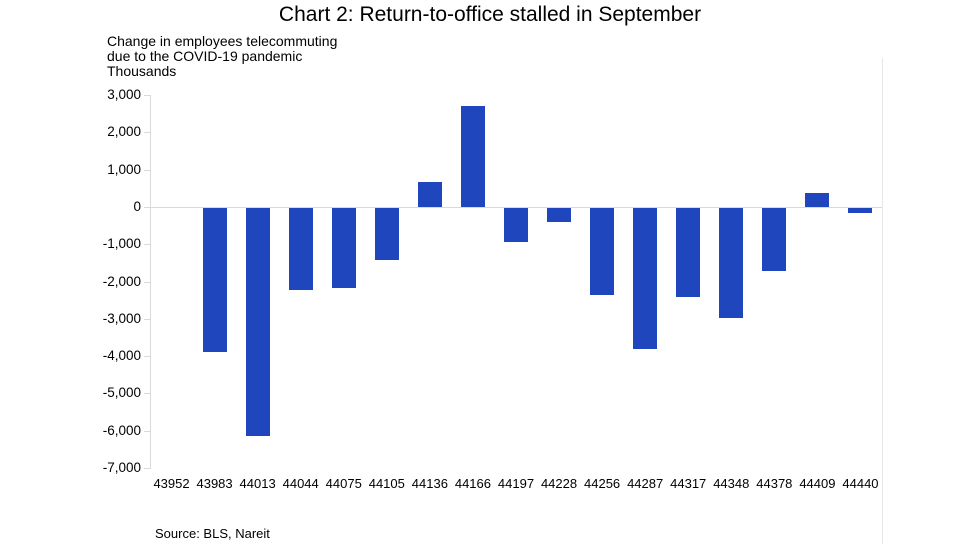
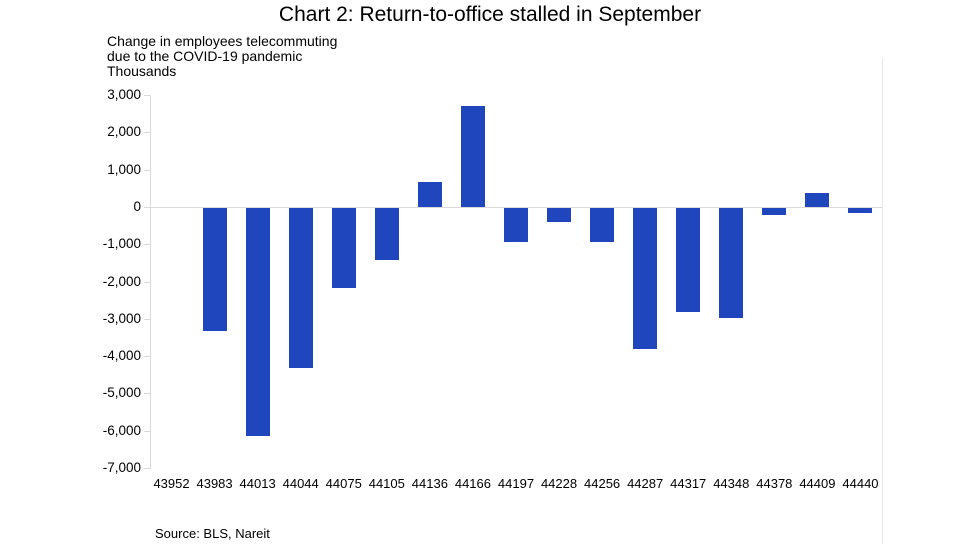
43983: -3800 -> -3300
44044: -2200 -> -4300
44256: -2300 -> -900
44317: -2400 -> -2800
44378: -1700 -> -200
